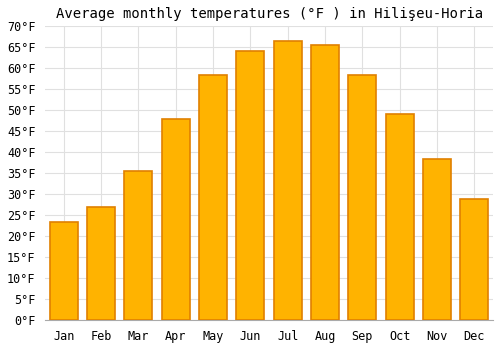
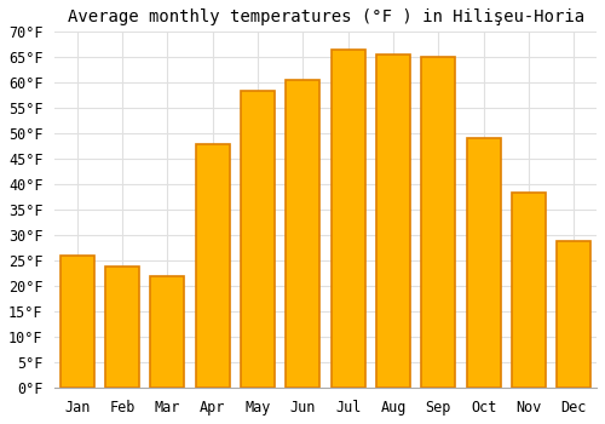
Jan: 23.5°F -> 26.0°F
Feb: 27.0°F -> 24.0°F
Mar: 35.5°F -> 22.0°F
Jun: 64.0°F -> 60.5°F
Sep: 58.5°F -> 65.0°F
